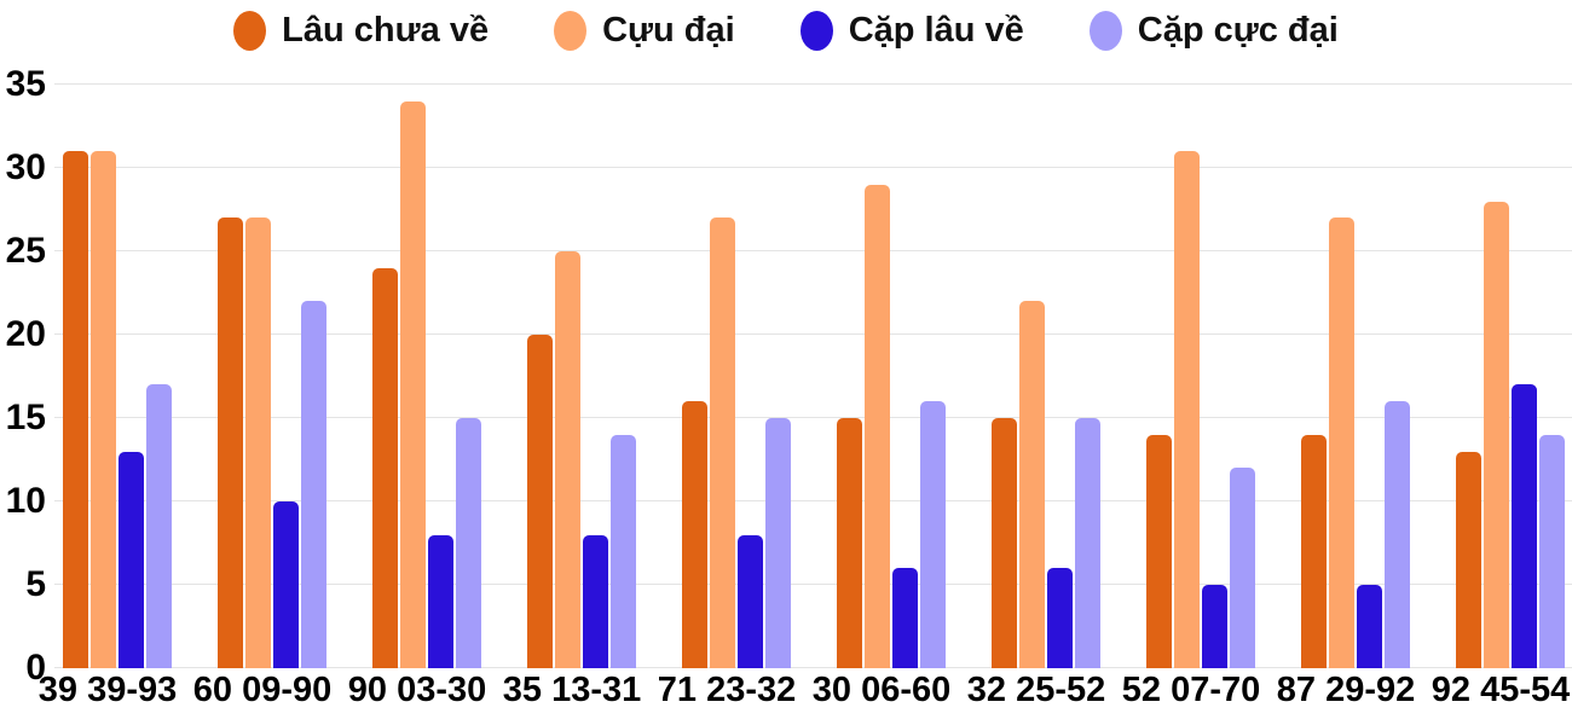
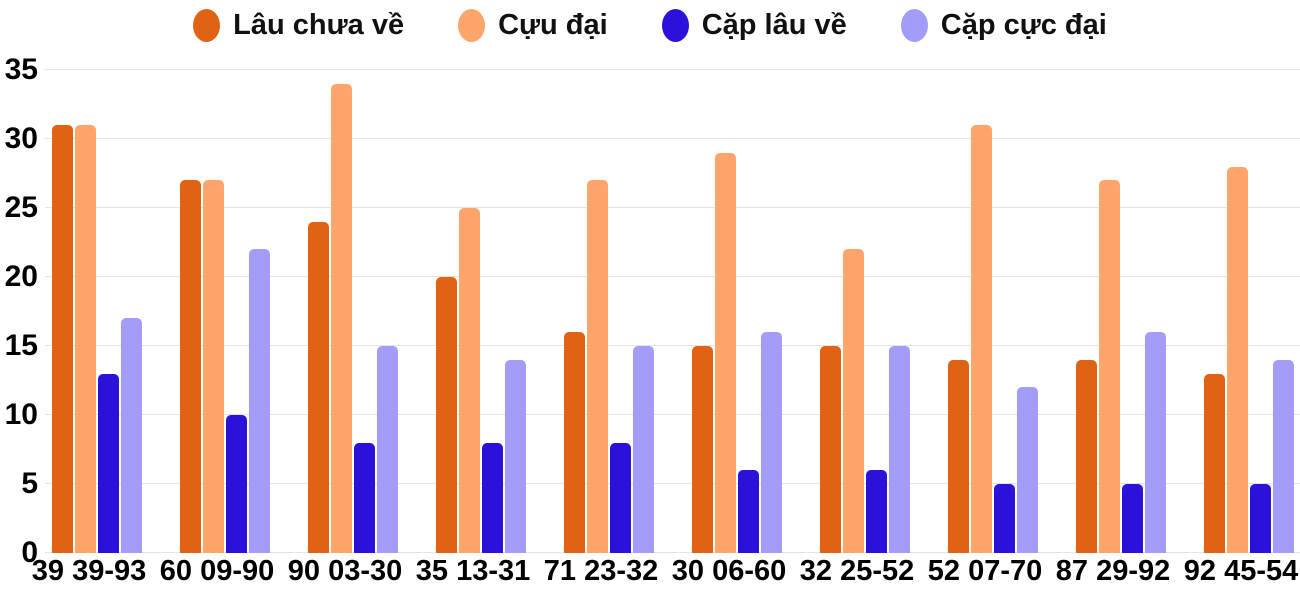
Cặp lâu về/92 45-54: 17 -> 5
